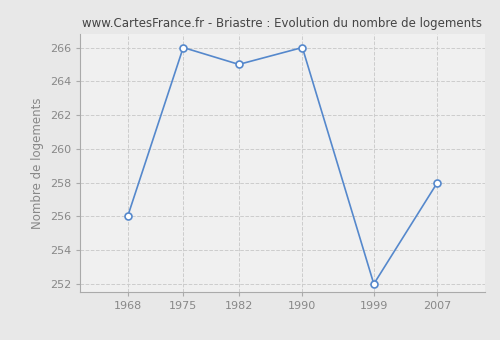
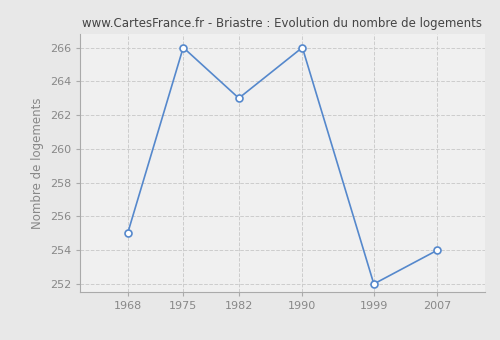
1968: 256 -> 255
1982: 265 -> 263
2007: 258 -> 254
